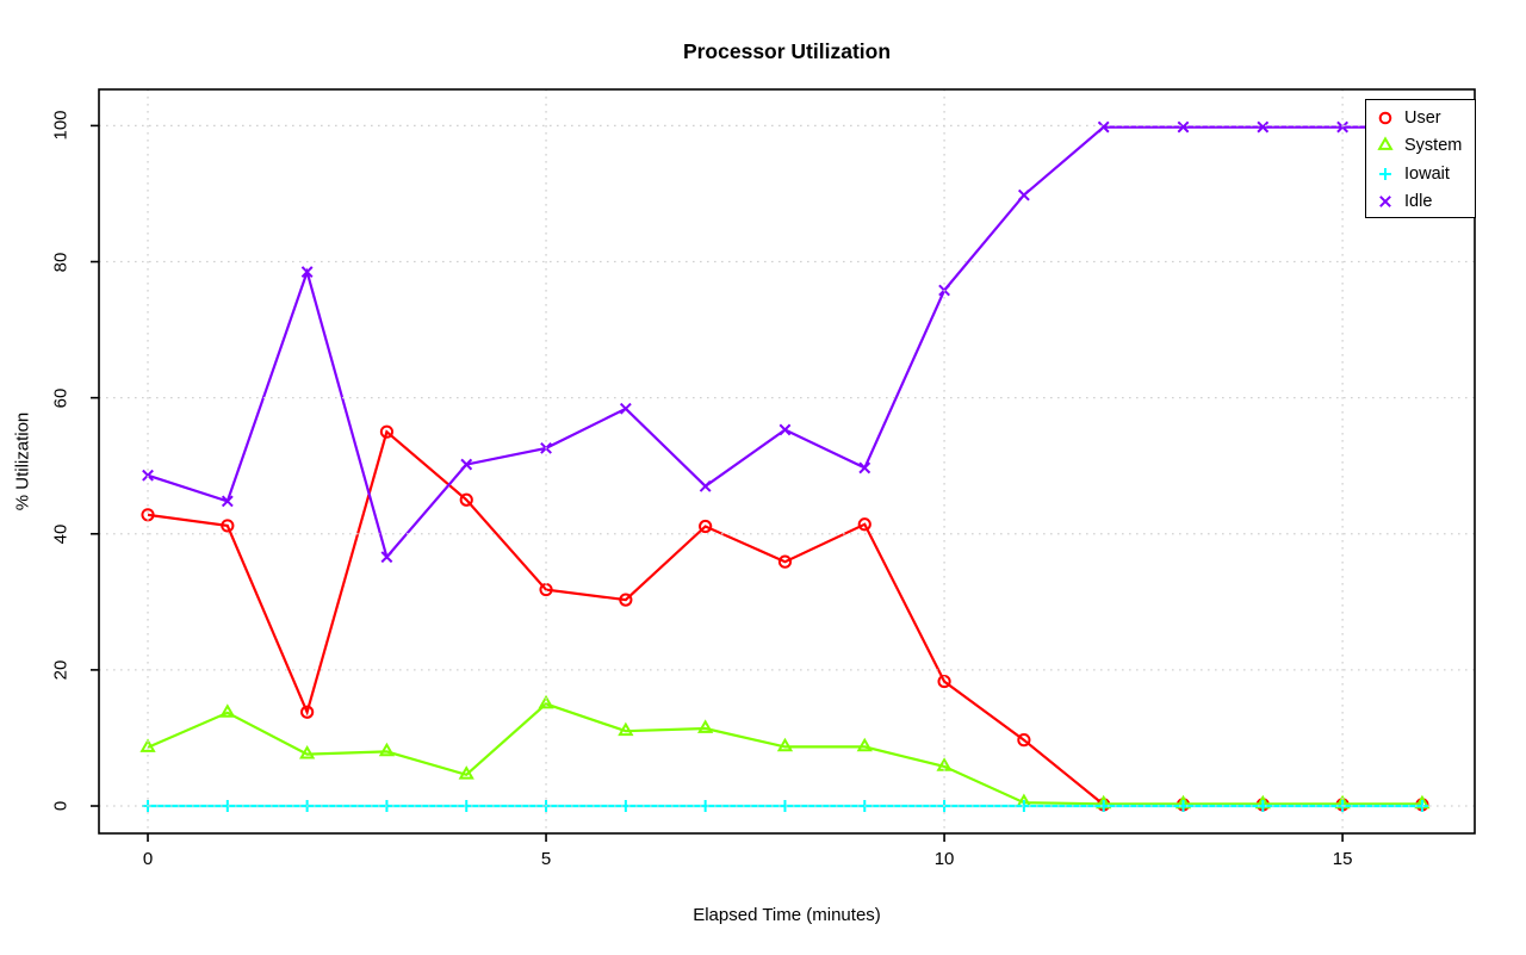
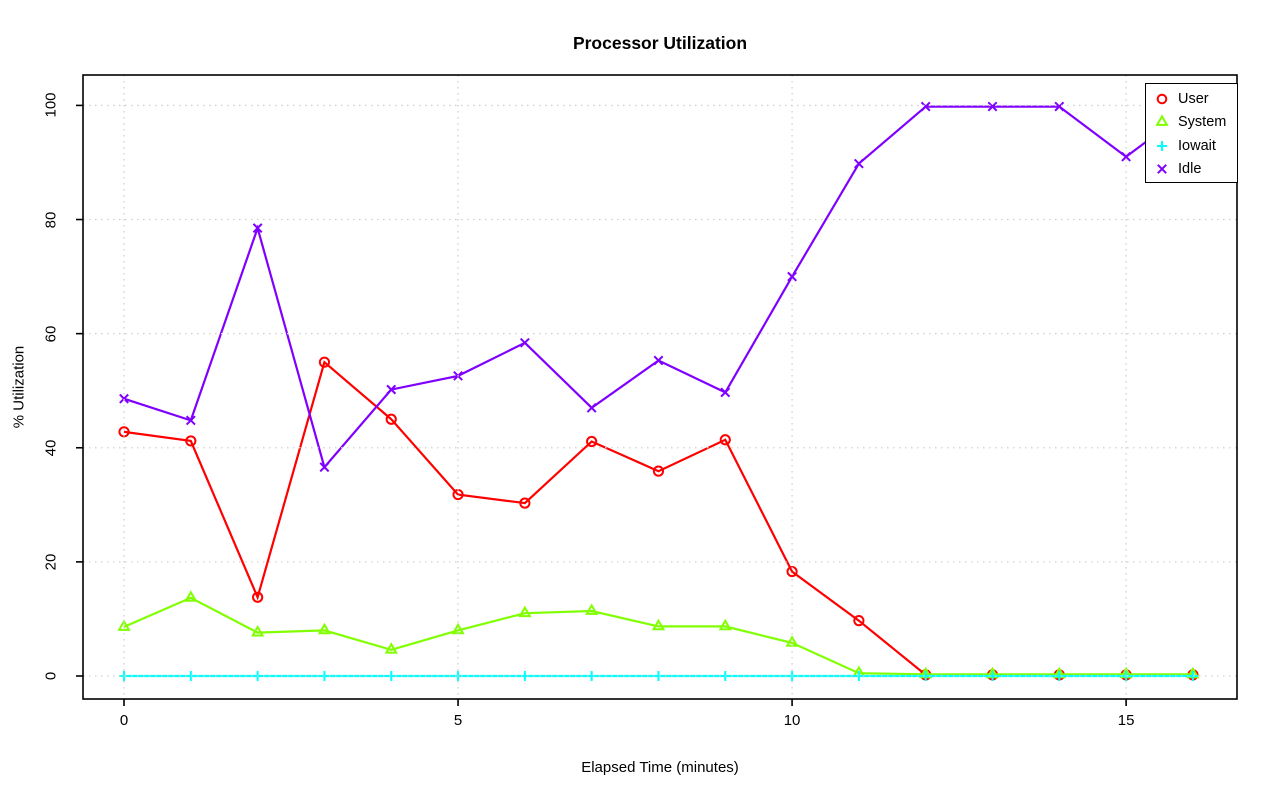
System/5: 15 -> 8
Idle/10: 76 -> 70
Idle/15: 100 -> 91
